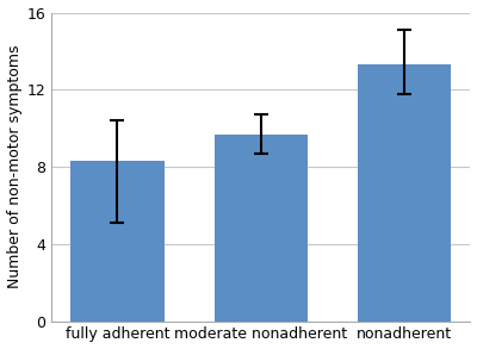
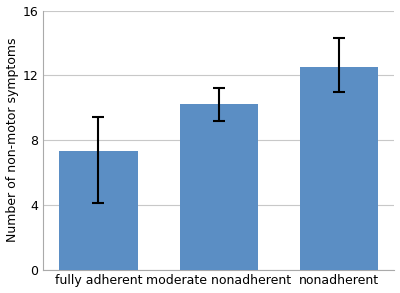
fully adherent: 8.3 -> 7.3
moderate nonadherent: 9.7 -> 10.2
nonadherent: 13.3 -> 12.5
